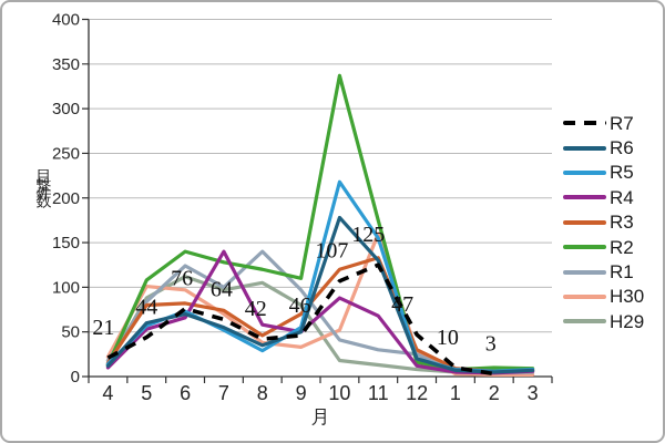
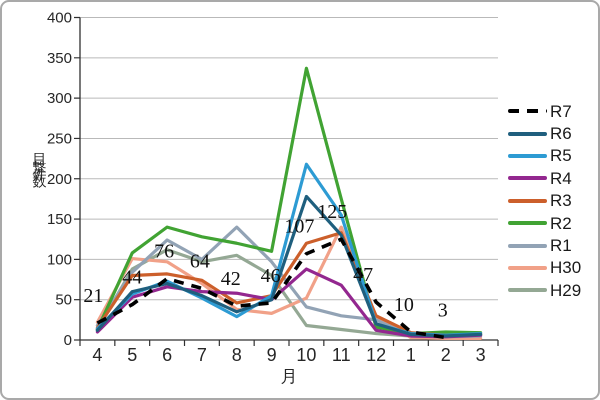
R4/7: 140 -> 60
R3/9: 70 -> 60
H30/11: 160 -> 140
